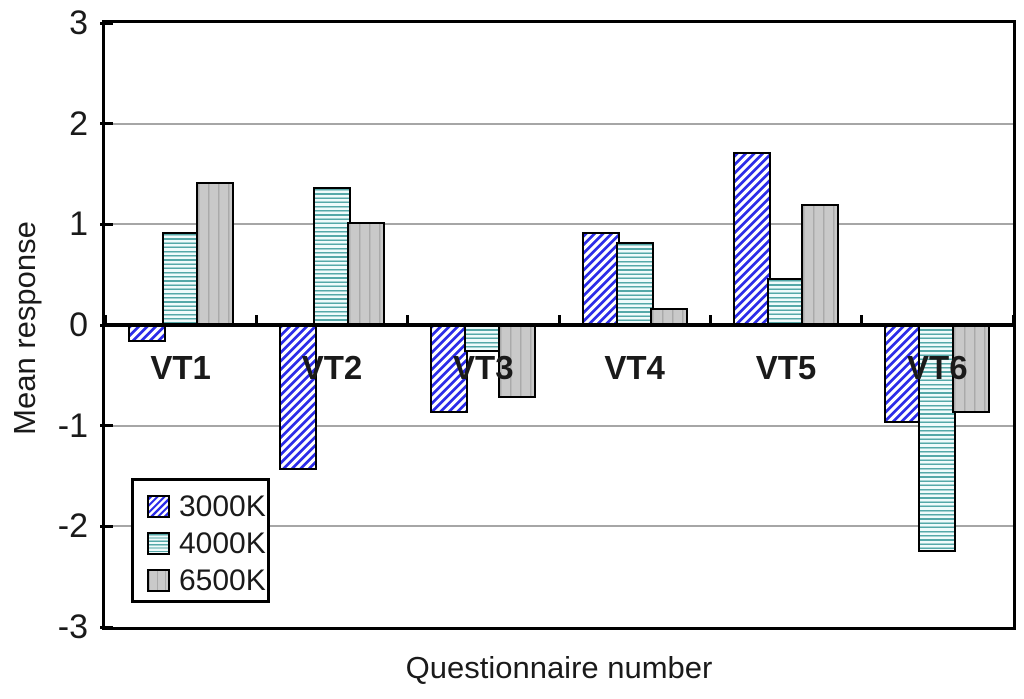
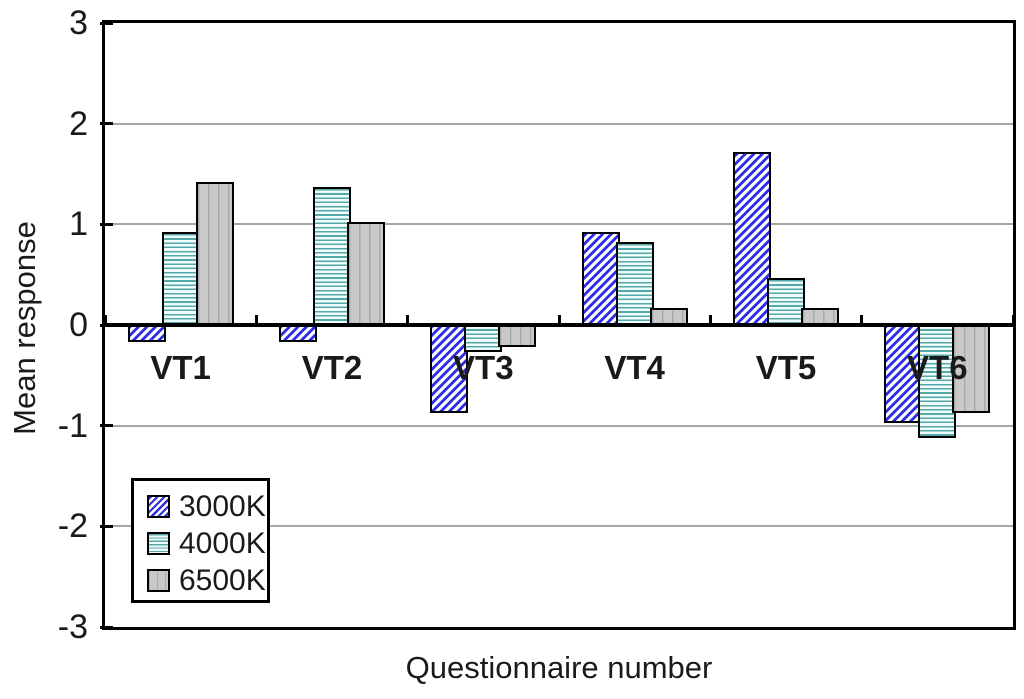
3000K/VT2: -1.42 -> -0.15
6500K/VT3: -0.71 -> -0.20
6500K/VT5: 1.18 -> 0.15
4000K/VT6: -2.24 -> -1.10
